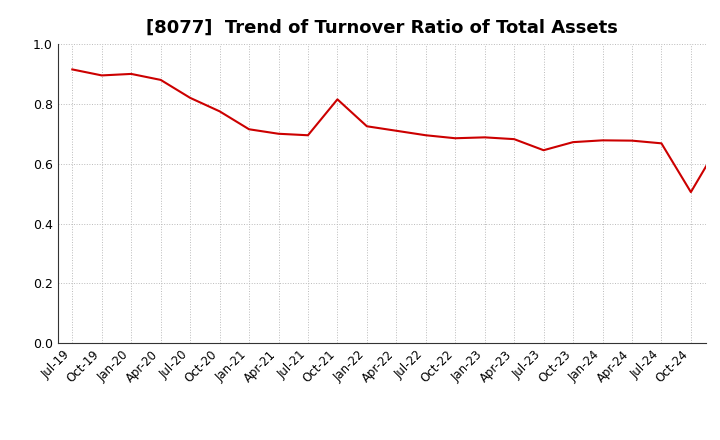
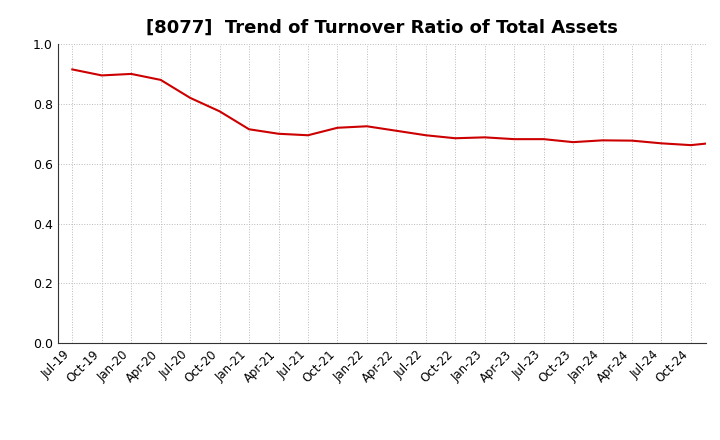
Oct-21: 0.815 -> 0.720
Jul-23: 0.645 -> 0.682
Oct-24: 0.505 -> 0.662
